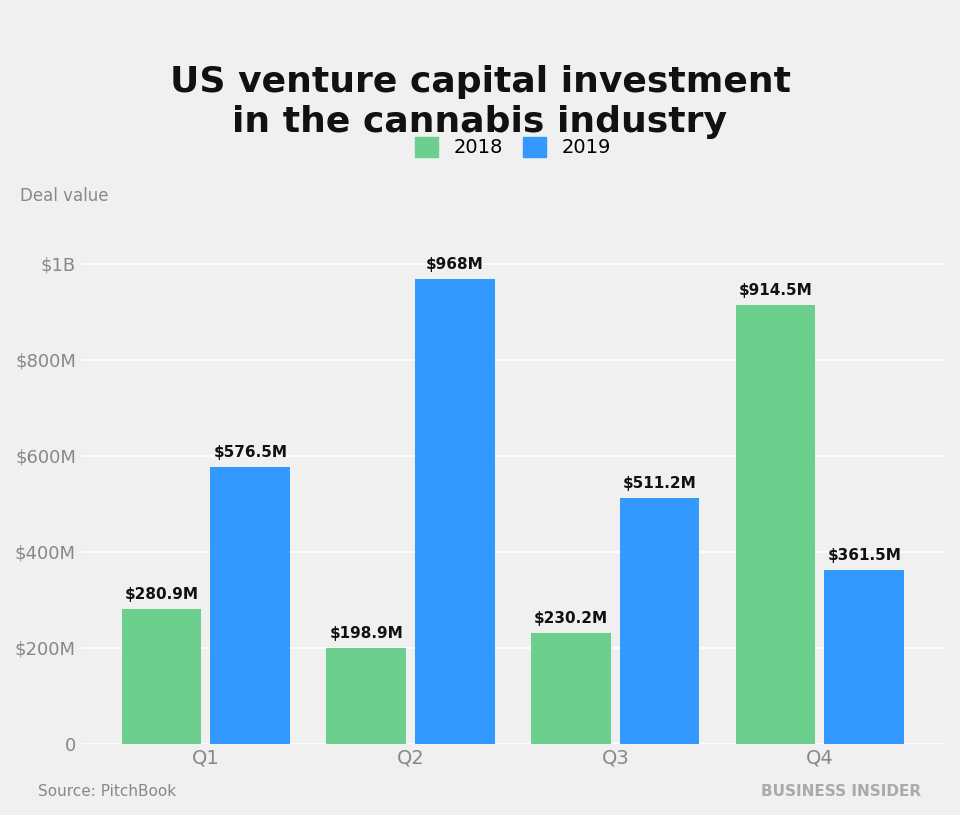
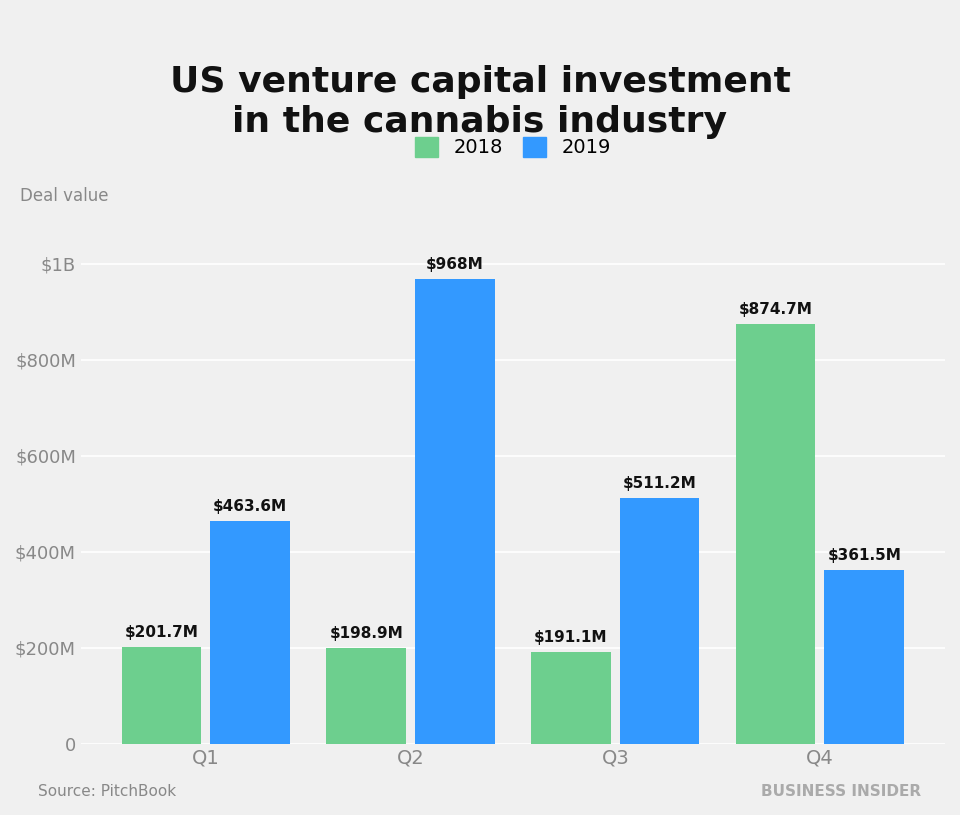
2018/Q1: $280.9M -> $201.7M
2019/Q1: $576.5M -> $463.6M
2018/Q3: $230.2M -> $191.1M
2018/Q4: $914.5M -> $874.7M
